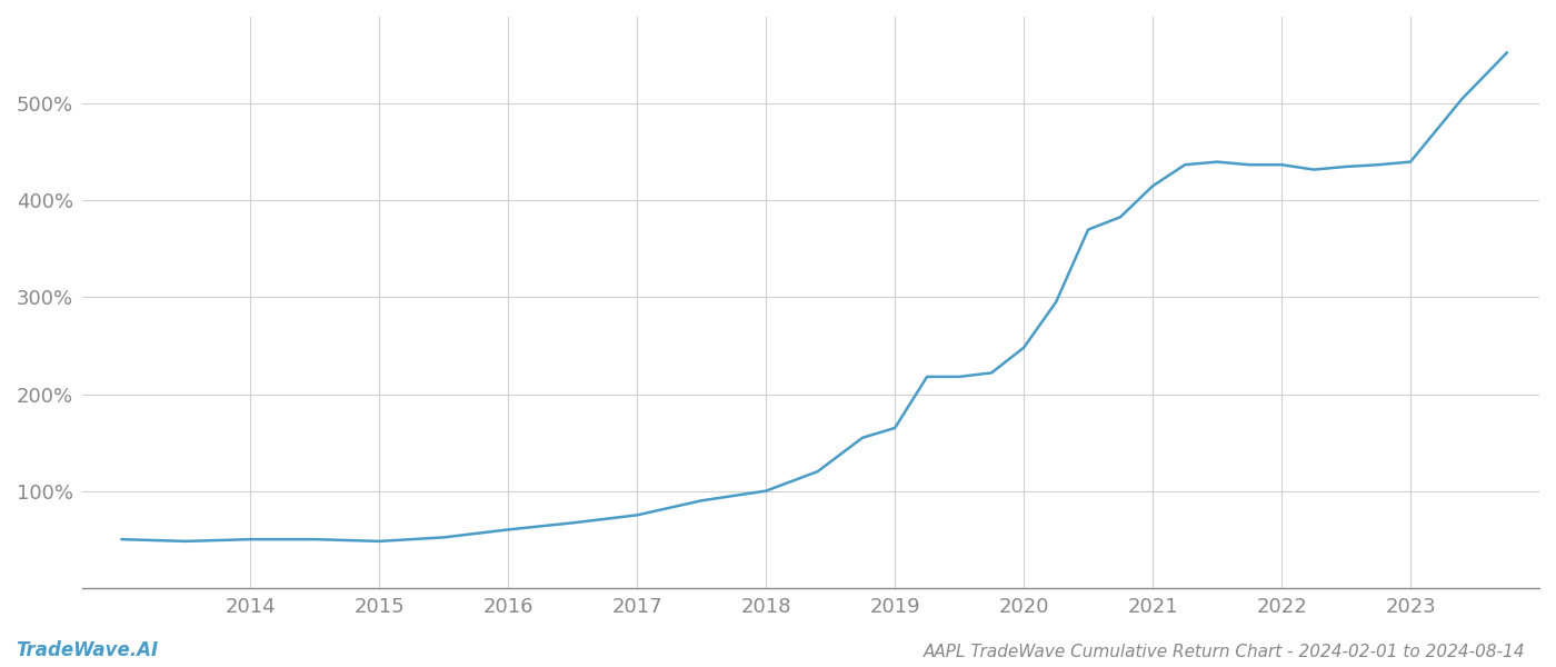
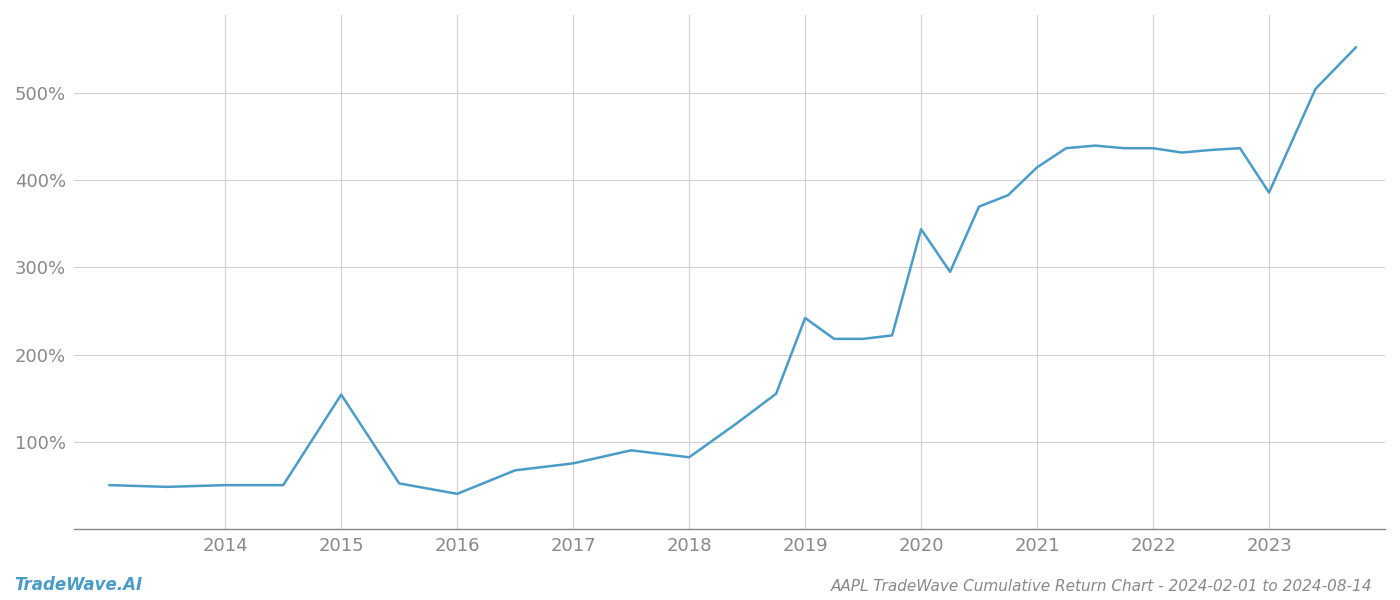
2015: 48% -> 154%
2016: 60% -> 40%
2018: 100% -> 82%
2019: 165% -> 242%
2020: 248% -> 344%
2023: 440% -> 386%
